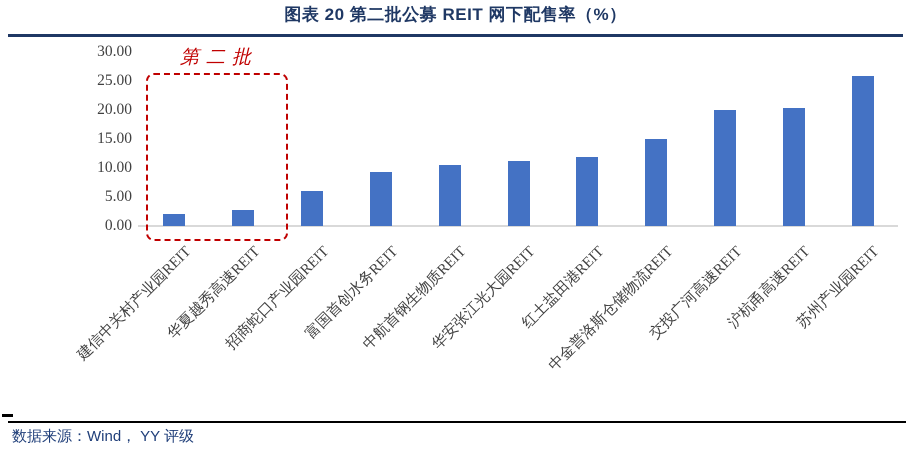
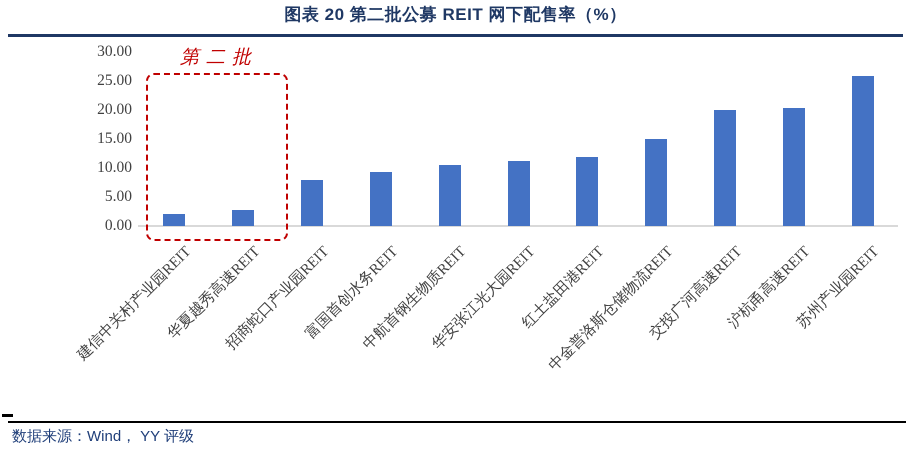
招商蛇口产业园REIT: 6 -> 8
